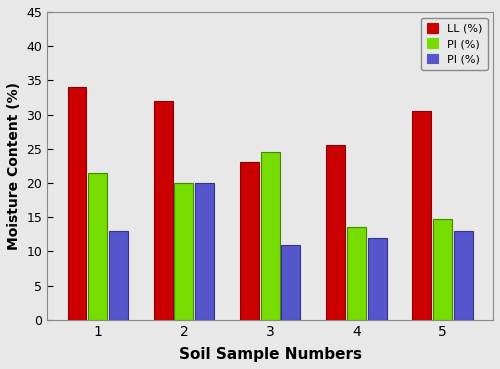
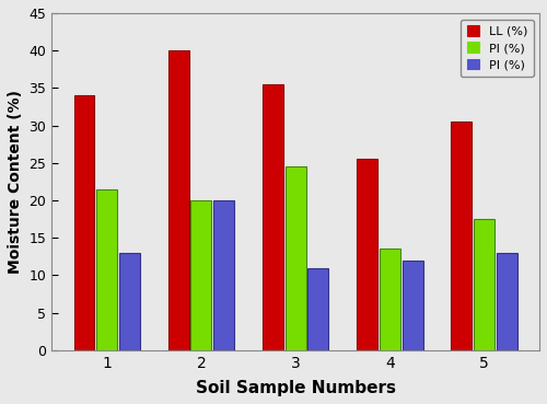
LL (%)/2: 32.0 -> 40.0
LL (%)/3: 23.0 -> 35.5
Pl (%)/5: 14.8 -> 17.5
